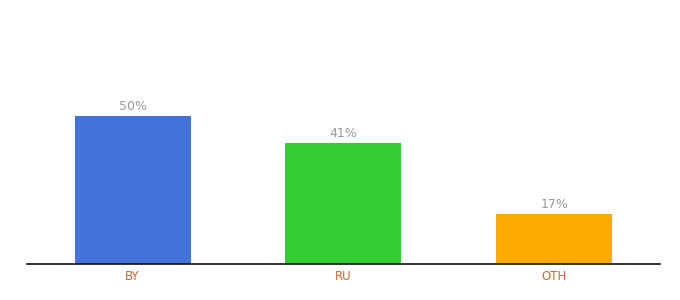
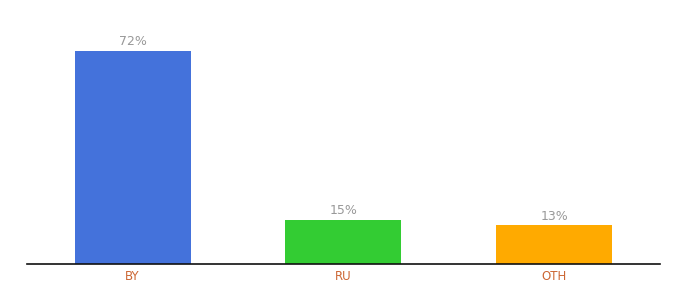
BY: 50% -> 72%
RU: 41% -> 15%
OTH: 17% -> 13%
